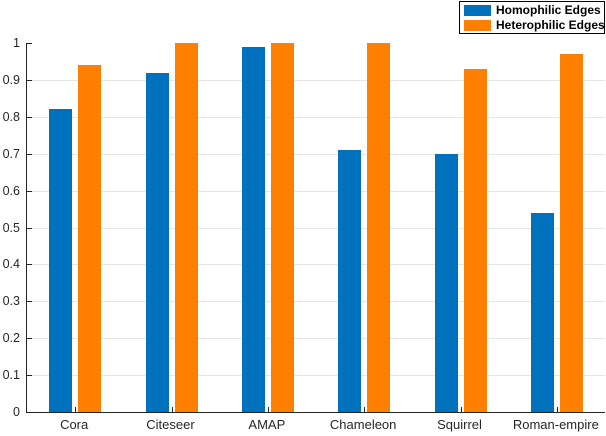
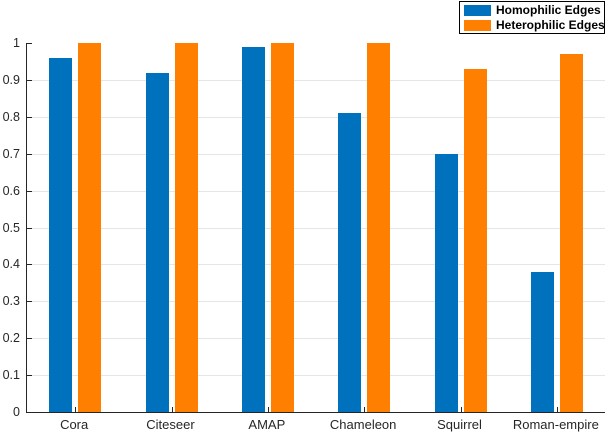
Homophilic Edges/Cora: 0.82 -> 0.96
Heterophilic Edges/Cora: 0.94 -> 1.00
Homophilic Edges/Chameleon: 0.71 -> 0.81
Homophilic Edges/Roman-empire: 0.54 -> 0.38
